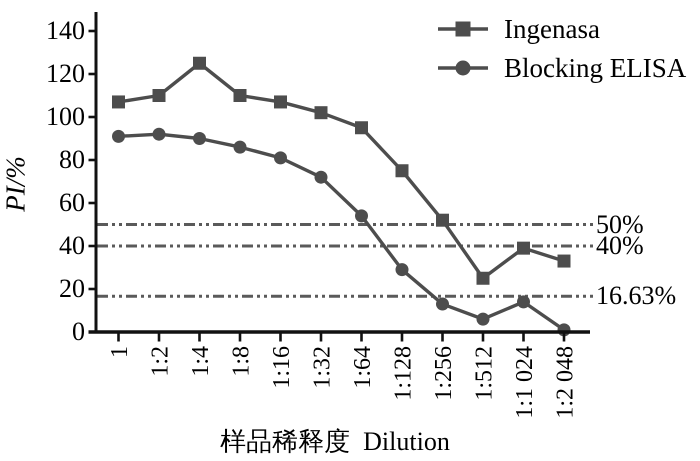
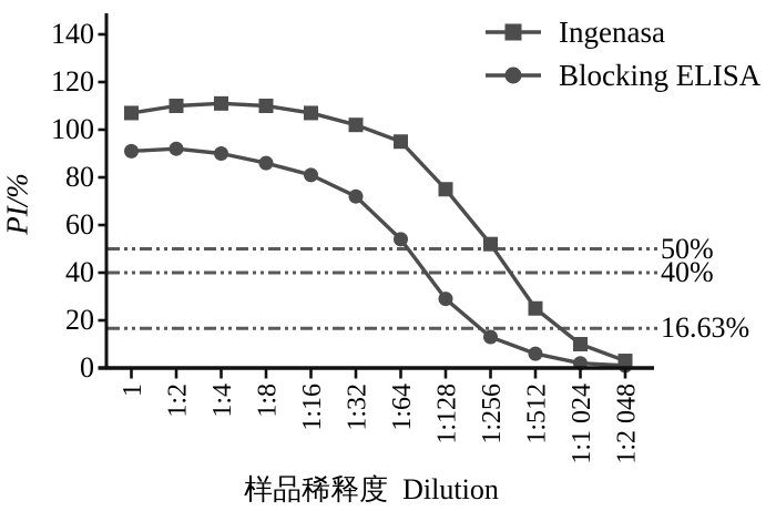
Ingenasa/1:4: 125 -> 111
Ingenasa/1:1 024: 39 -> 10
Blocking ELISA/1:1 024: 14 -> 2
Ingenasa/1:2 048: 33 -> 3
